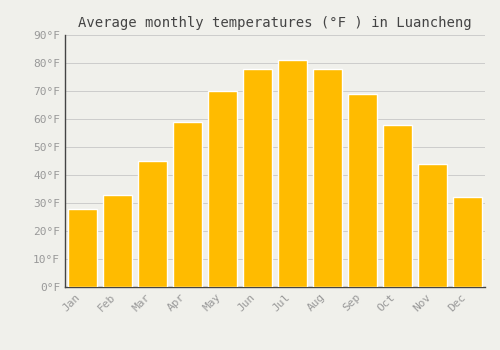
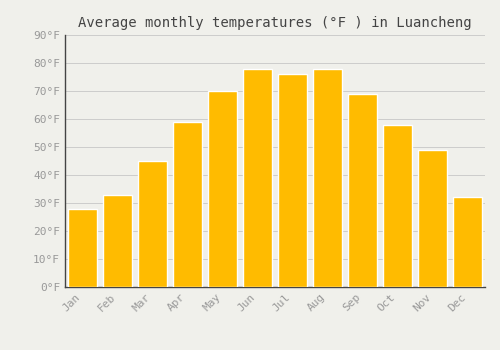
Jul: 81°F -> 76°F
Nov: 44°F -> 49°F
